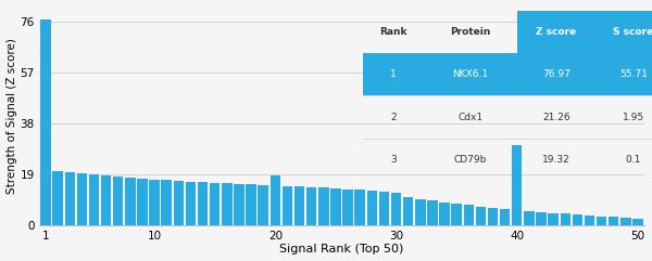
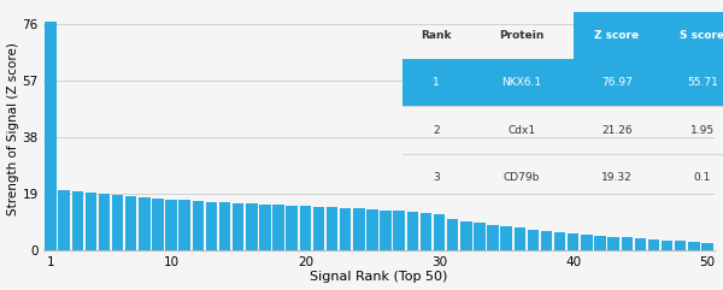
20: 18.5 -> 14.9
40: 30.0 -> 5.6
